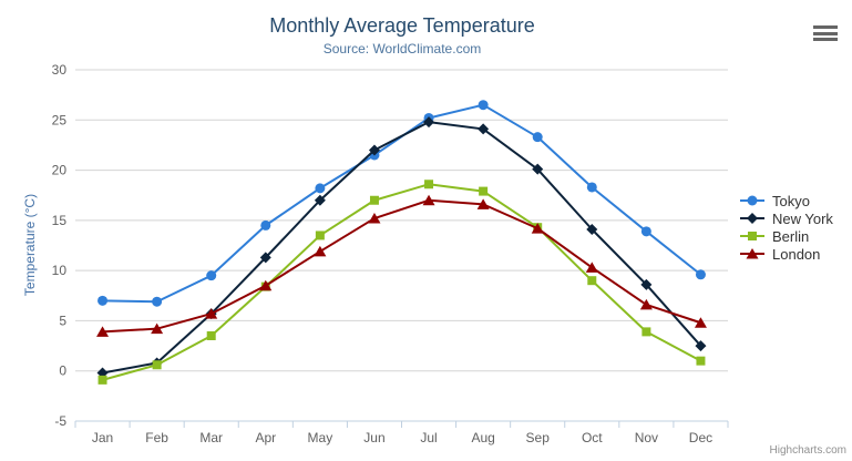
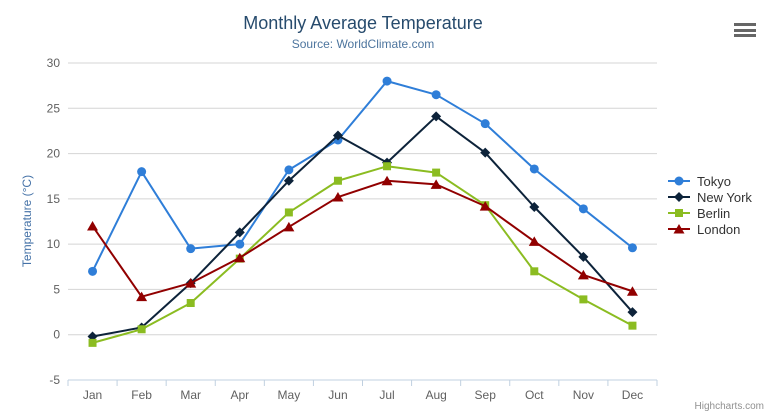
London/Jan: 4 -> 12
Tokyo/Feb: 7 -> 18
Tokyo/Apr: 14 -> 10
Tokyo/Jul: 25 -> 28
New York/Jul: 25 -> 19
Berlin/Oct: 9 -> 7
